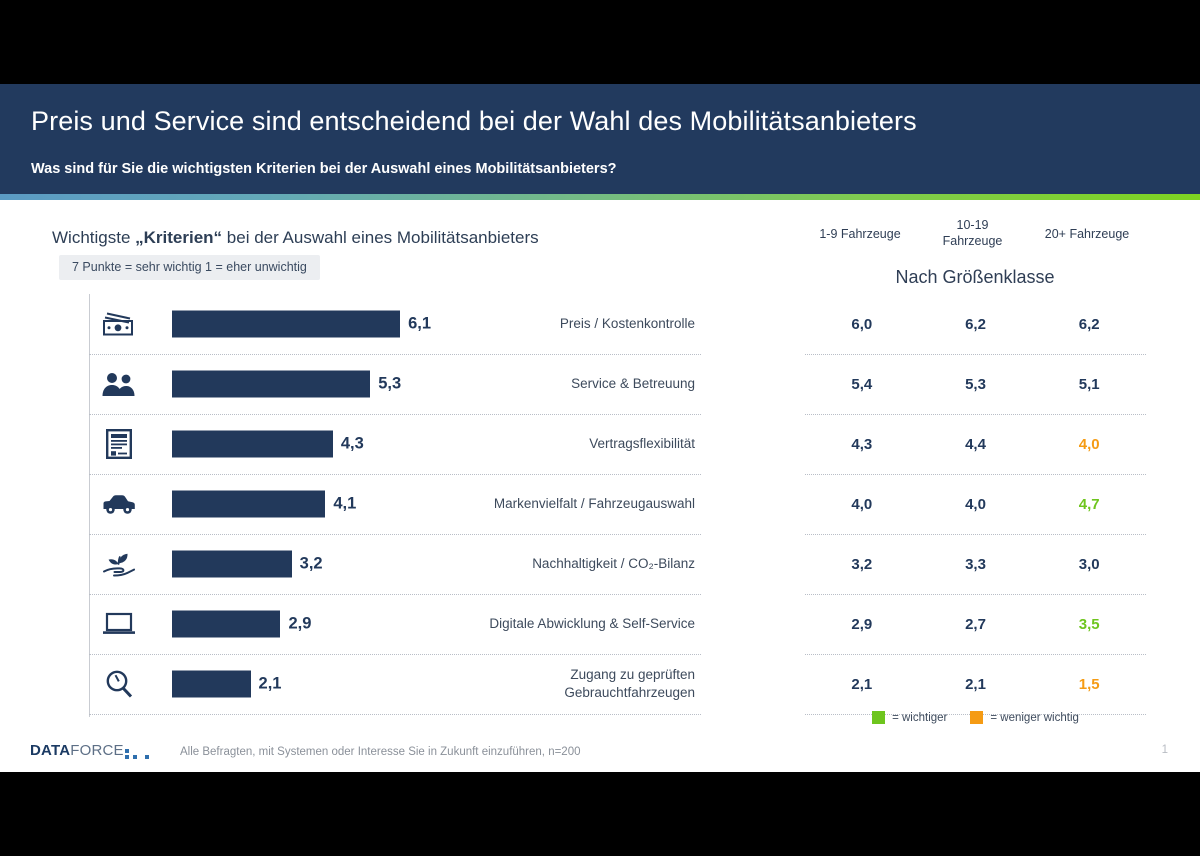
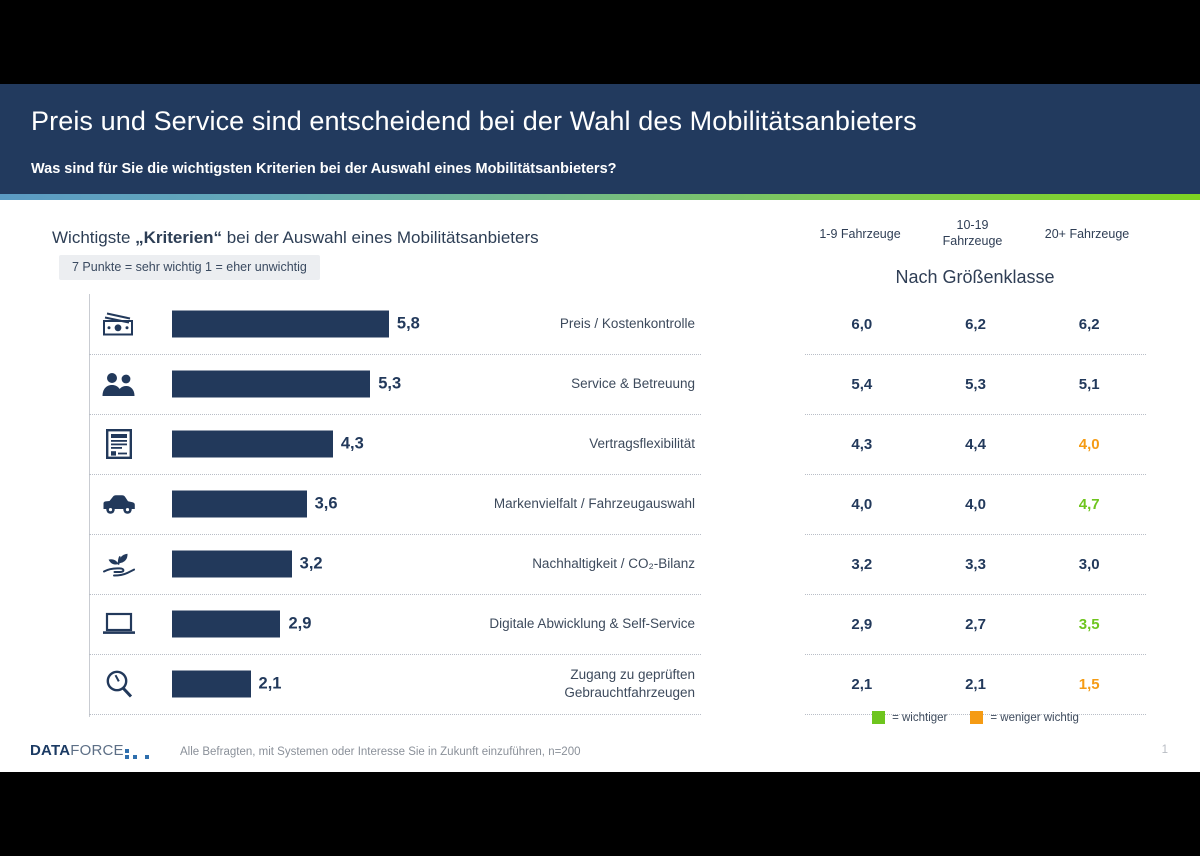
Preis / Kostenkontrolle: 6,1 -> 5,8
Markenvielfalt / Fahrzeugauswahl: 4,1 -> 3,6
